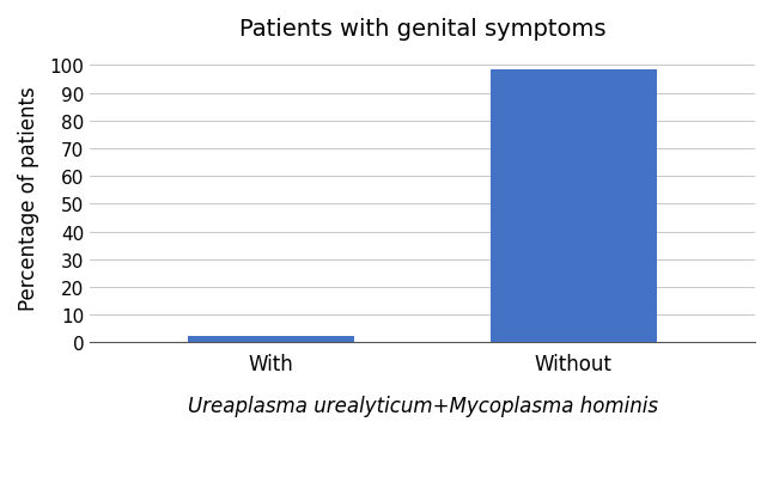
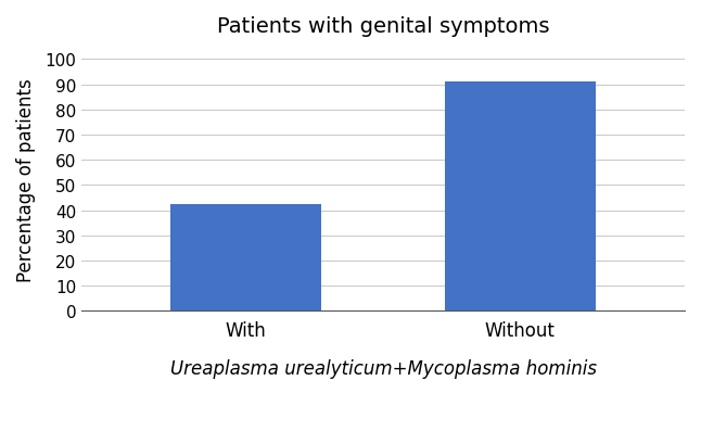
With: 2.5 -> 42.5
Without: 98.5 -> 91.0
